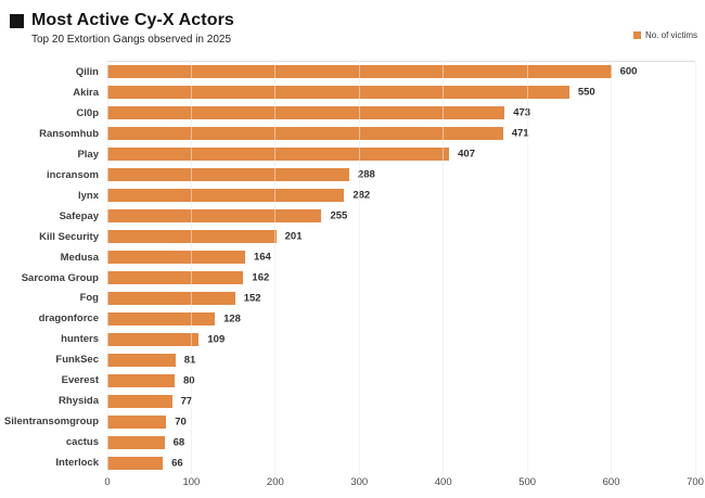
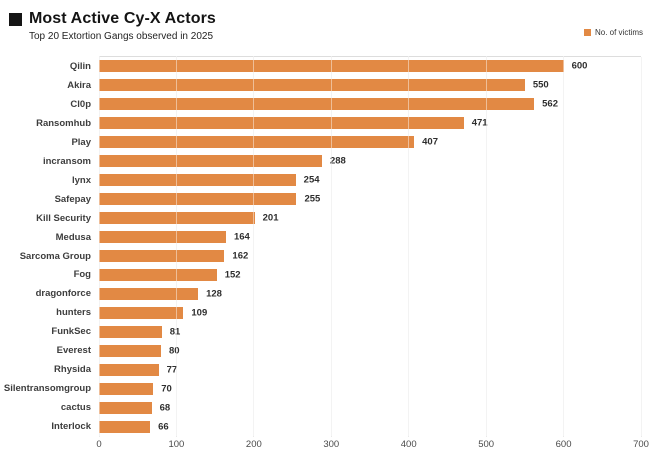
Cl0p: 473 -> 562
lynx: 282 -> 254
